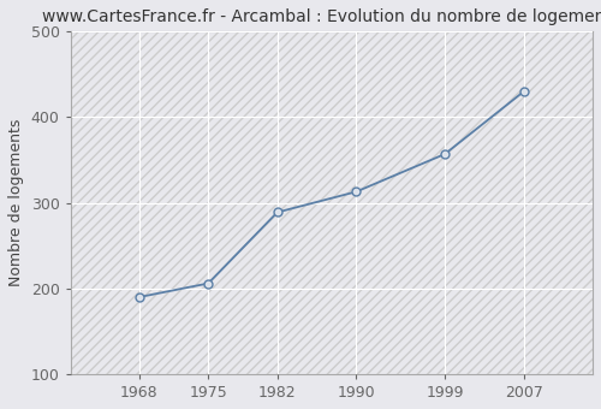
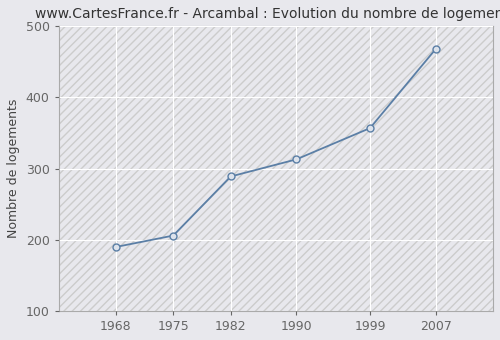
2007: 430 -> 468
